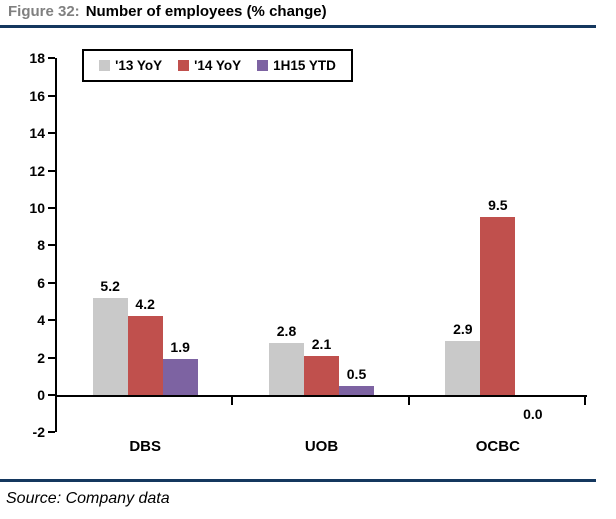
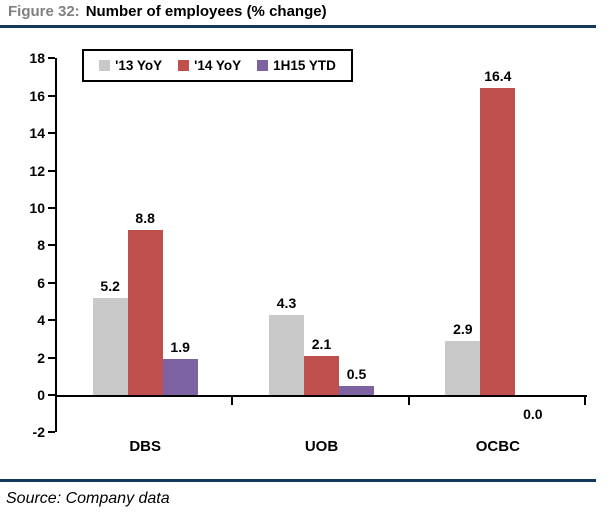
'14 YoY/DBS: 4.2 -> 8.8
'13 YoY/UOB: 2.8 -> 4.3
'14 YoY/OCBC: 9.5 -> 16.4
